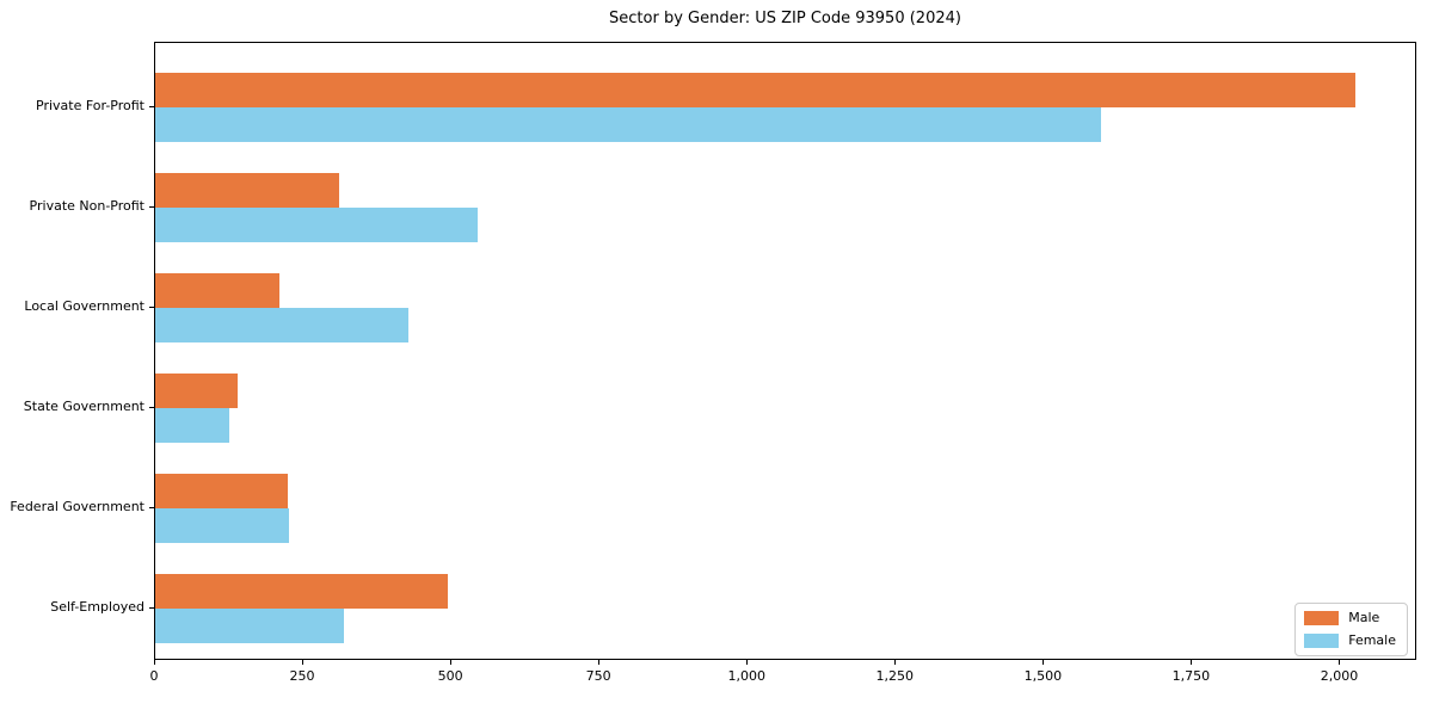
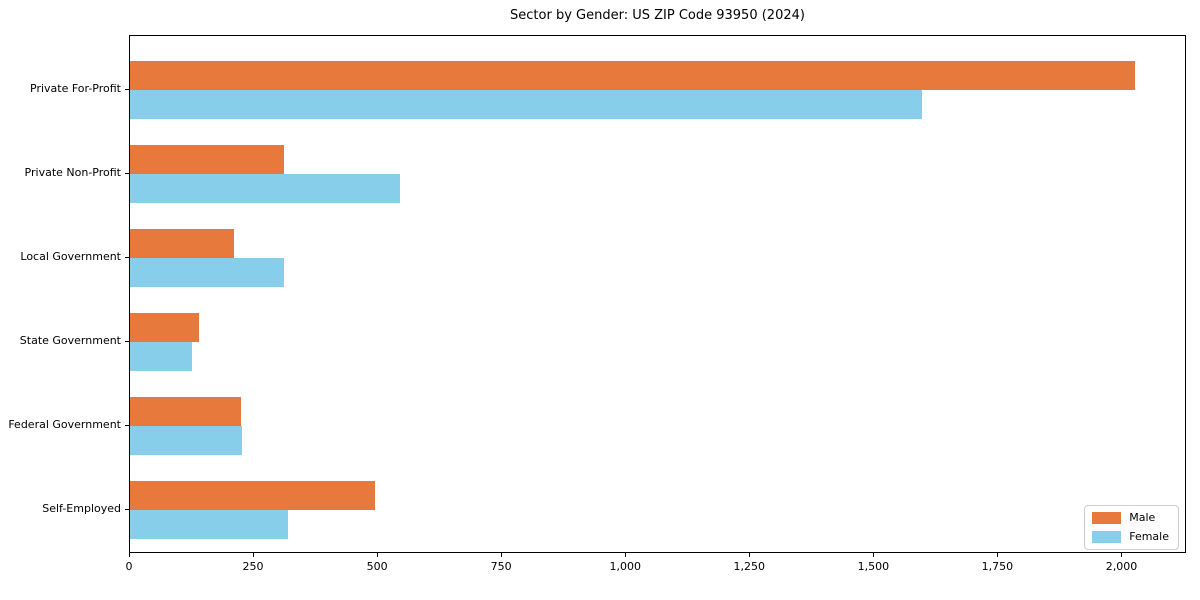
Female/Local Government: 430 -> 310
